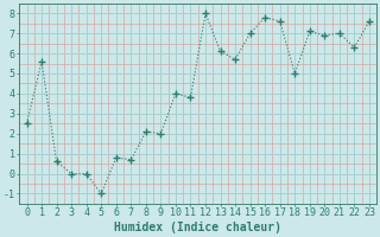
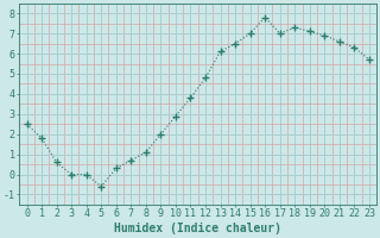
1: 5.6 -> 1.8
5: -1.0 -> -0.6
6: 0.8 -> 0.3
8: 2.1 -> 1.1
10: 4.0 -> 2.9
12: 8.0 -> 4.8
14: 5.7 -> 6.5
17: 7.6 -> 7.0
18: 5.0 -> 7.3
21: 7.0 -> 6.6
23: 7.6 -> 5.7
